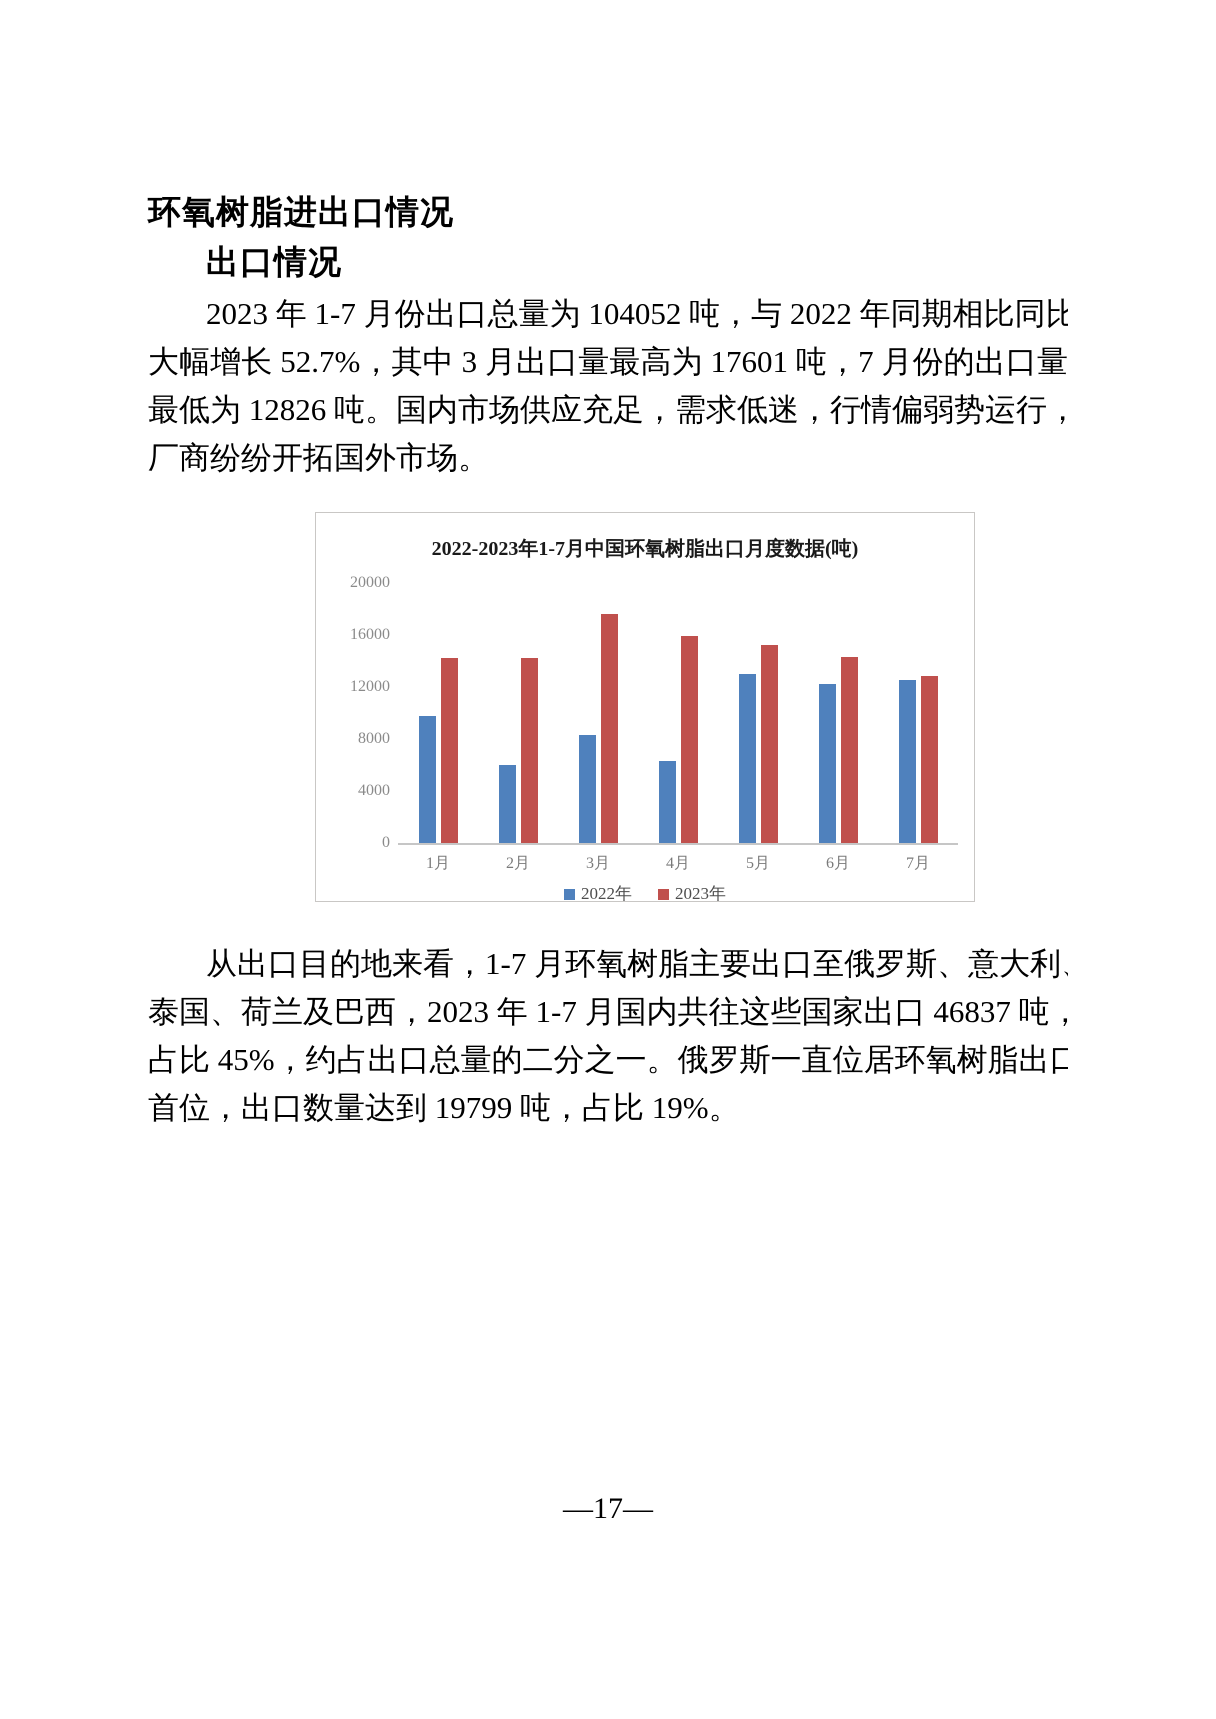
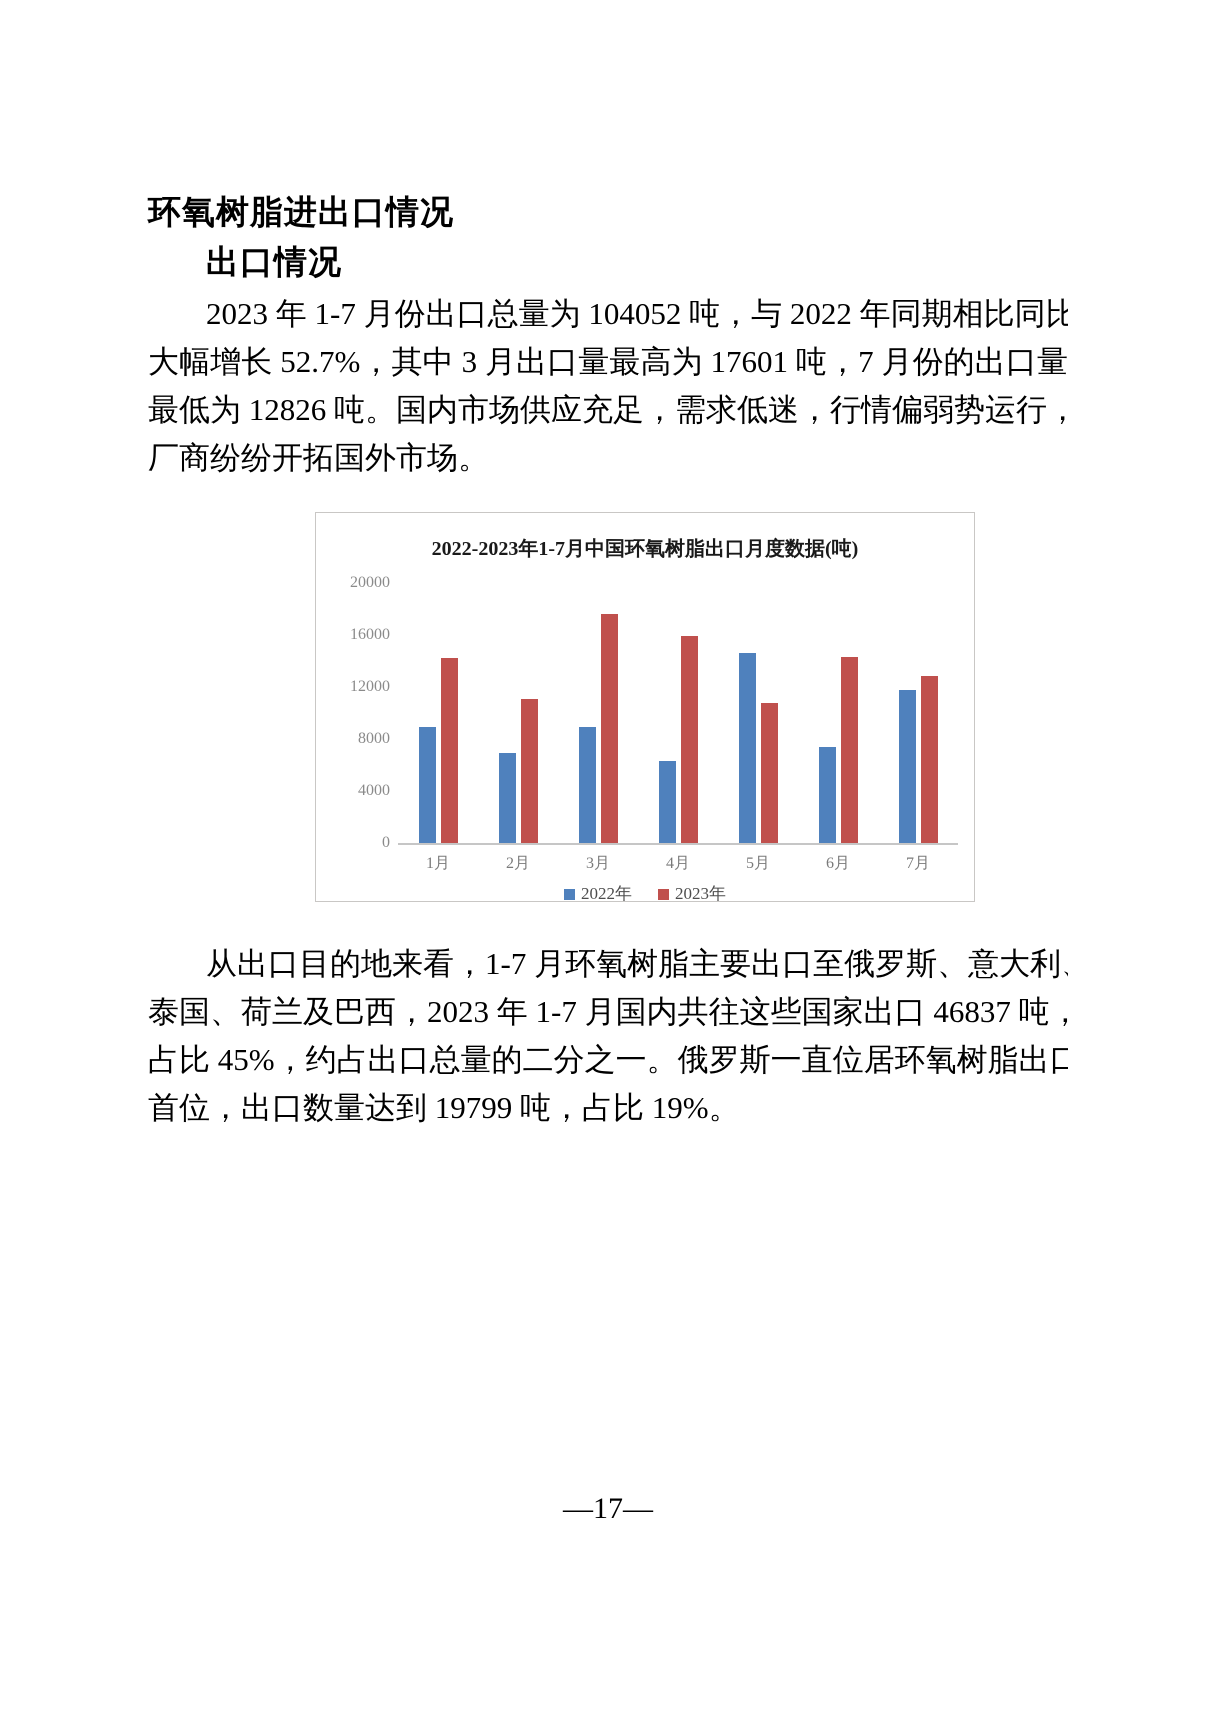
2022年/1月: 9800 -> 8900
2022年/2月: 6000 -> 6900
2023年/2月: 14200 -> 11100
2022年/3月: 8300 -> 8900
2022年/5月: 13000 -> 14600
2023年/5月: 15200 -> 10800
2022年/6月: 12200 -> 7400
2022年/7月: 12500 -> 11800
